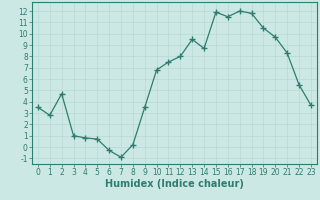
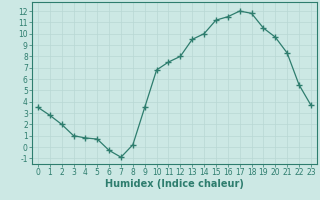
2: 4.7 -> 2.0
14: 8.7 -> 10.0
15: 11.9 -> 11.2
